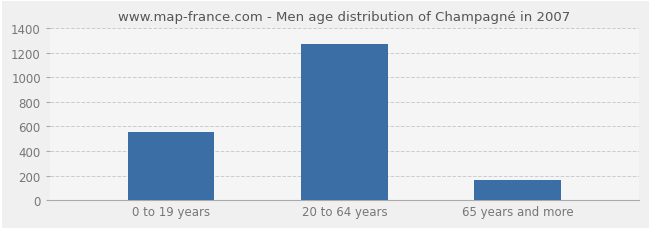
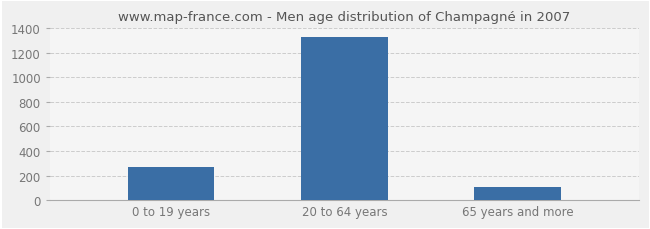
0 to 19 years: 560 -> 270
20 to 64 years: 1270 -> 1330
65 years and more: 160 -> 110
